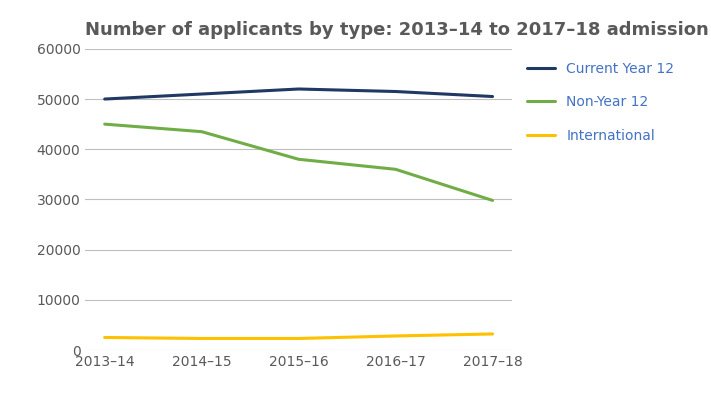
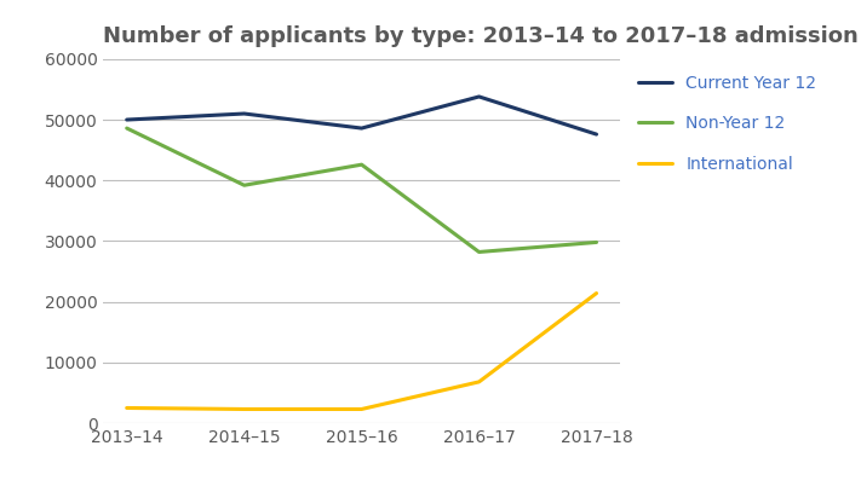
Non-Year 12/2013–14: 45000 -> 48600
Non-Year 12/2014–15: 43500 -> 39200
Current Year 12/2015–16: 52000 -> 48600
Non-Year 12/2015–16: 38000 -> 42600
Current Year 12/2016–17: 51500 -> 53800
Non-Year 12/2016–17: 36000 -> 28200
International/2016–17: 2800 -> 6800
Current Year 12/2017–18: 50500 -> 47600
International/2017–18: 3200 -> 21400
